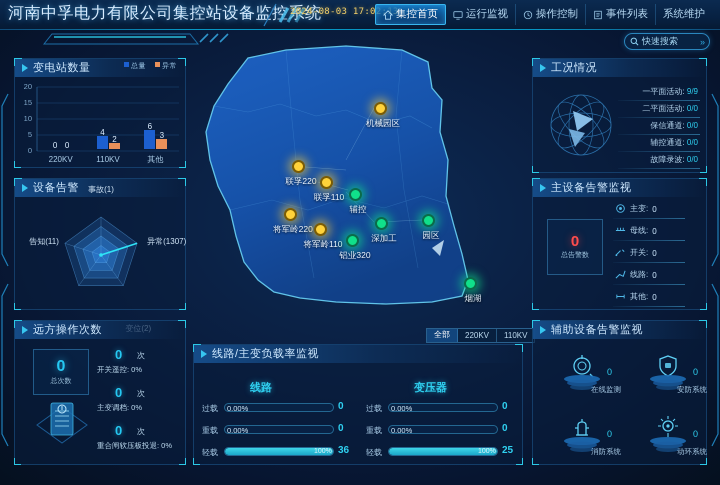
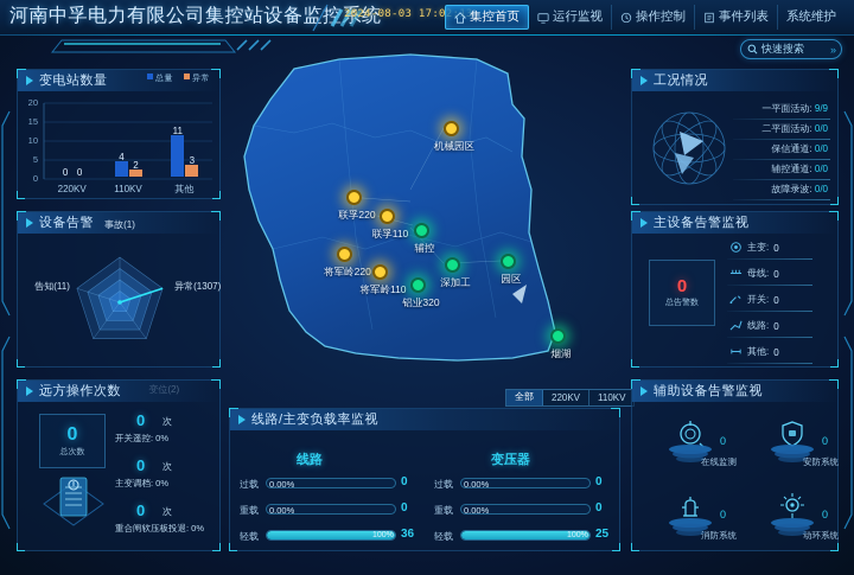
变电站数量/总量/其他: 6 -> 11
